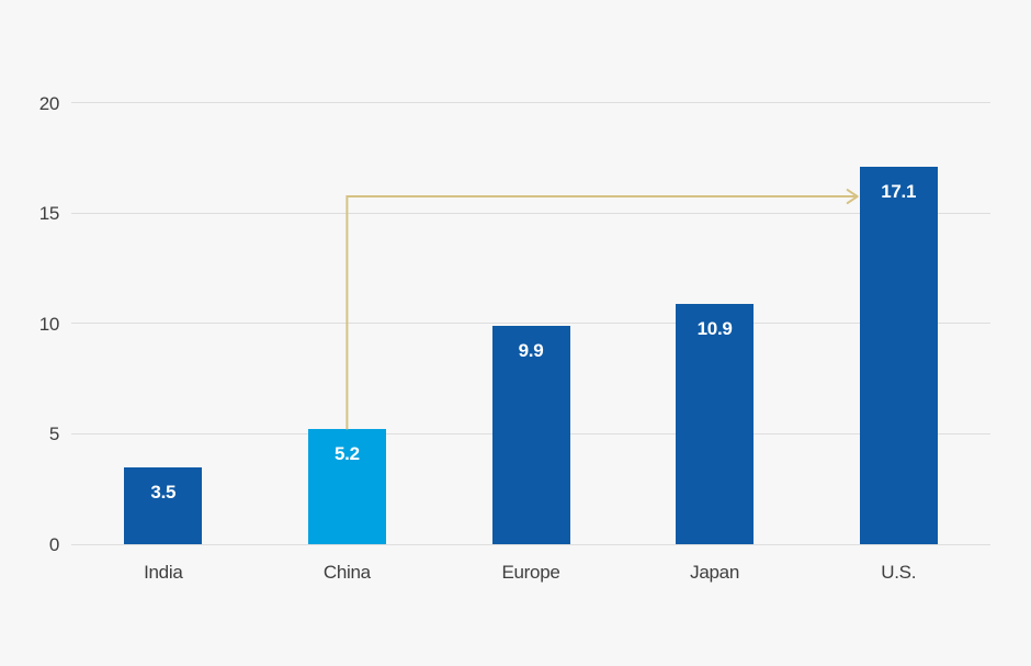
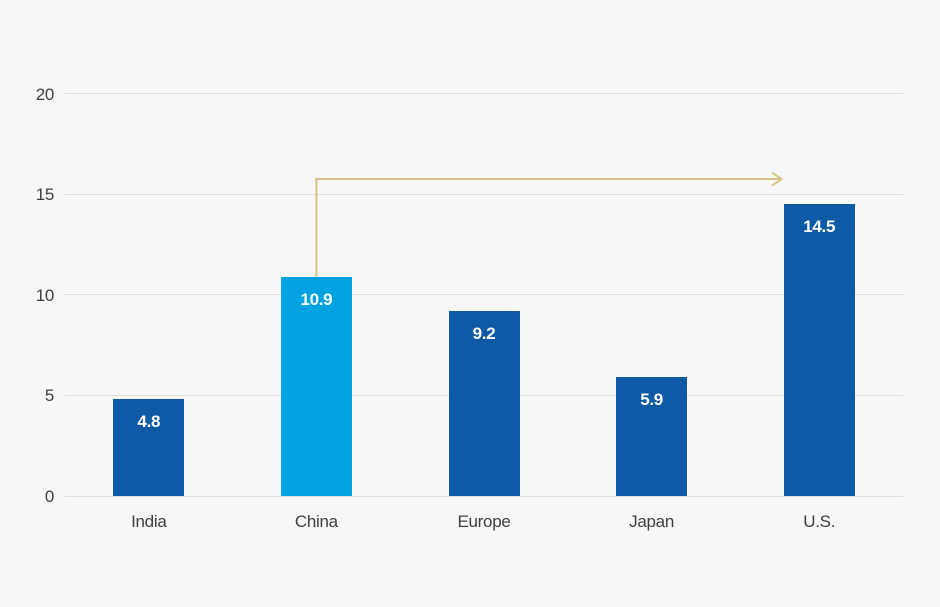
India: 3.5 -> 4.8
China: 5.2 -> 10.9
Europe: 9.9 -> 9.2
Japan: 10.9 -> 5.9
U.S.: 17.1 -> 14.5
